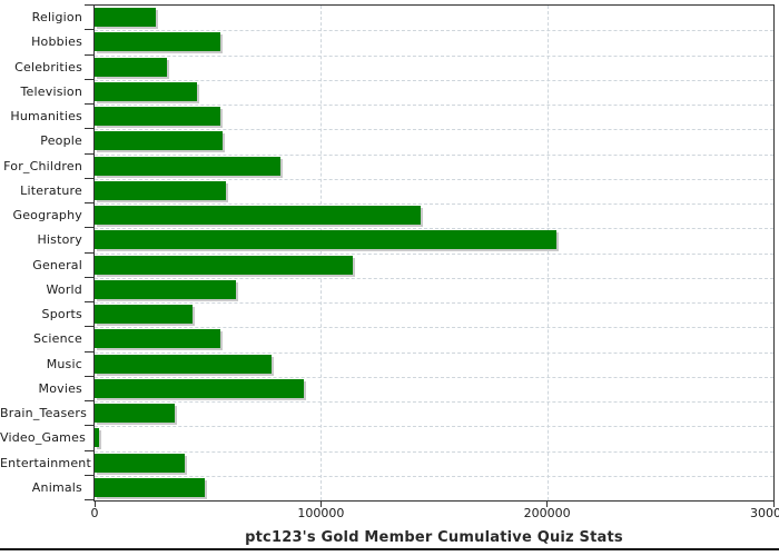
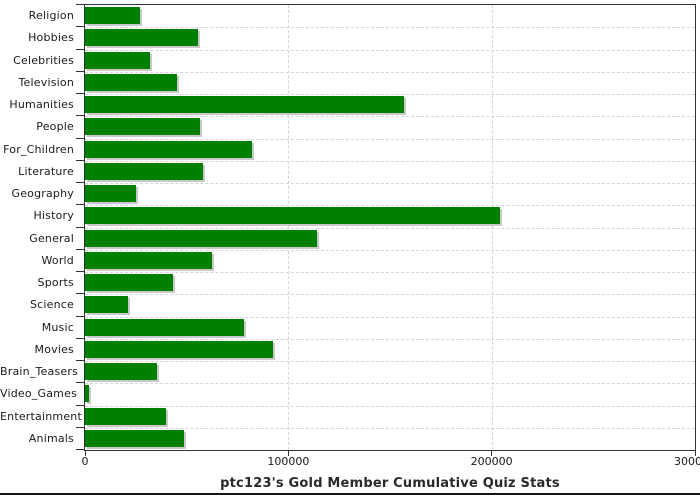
Humanities: 56000 -> 157000
Geography: 144000 -> 25000
Science: 56000 -> 21000
